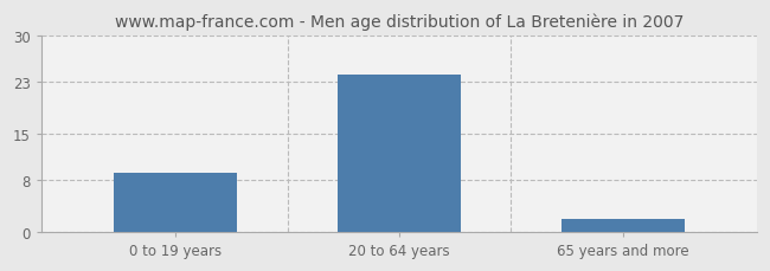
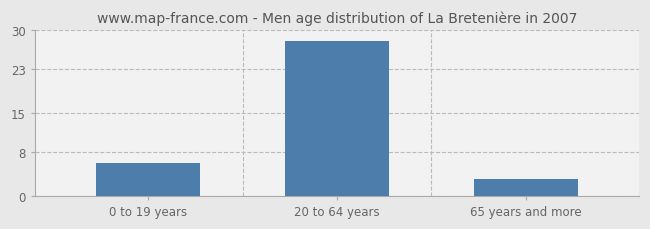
0 to 19 years: 9 -> 6
20 to 64 years: 24 -> 28
65 years and more: 2 -> 3
